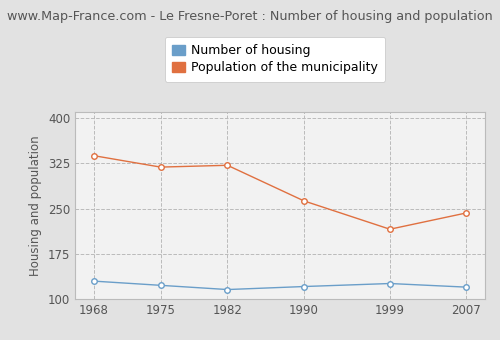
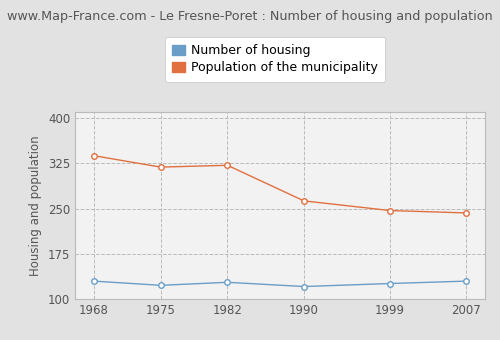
Number of housing/1982: 116 -> 128
Population of the municipality/1999: 216 -> 247
Number of housing/2007: 120 -> 130
